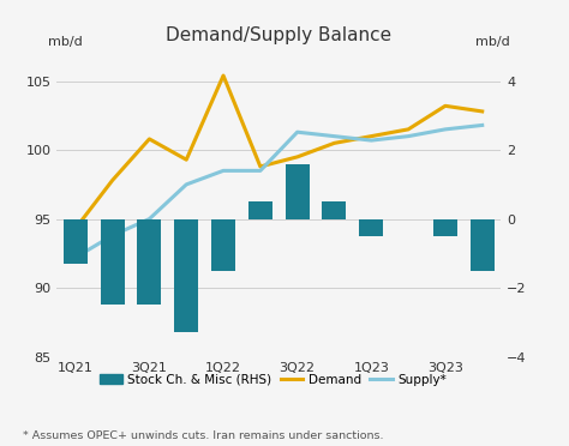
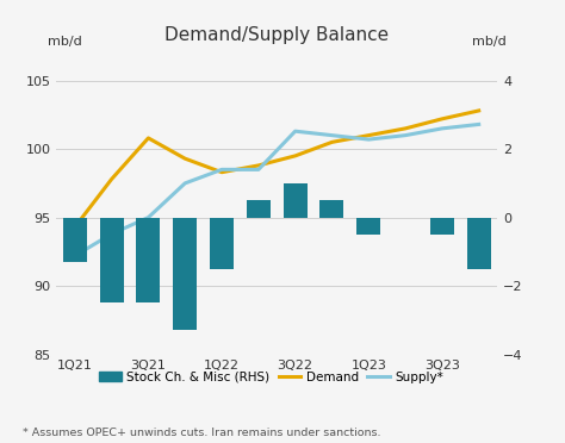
Demand/1Q22: 105.4 -> 98.3
Stock Ch. & Misc (RHS)/3Q22: 1.6 -> 1.0
Demand/3Q23: 103.2 -> 102.2
